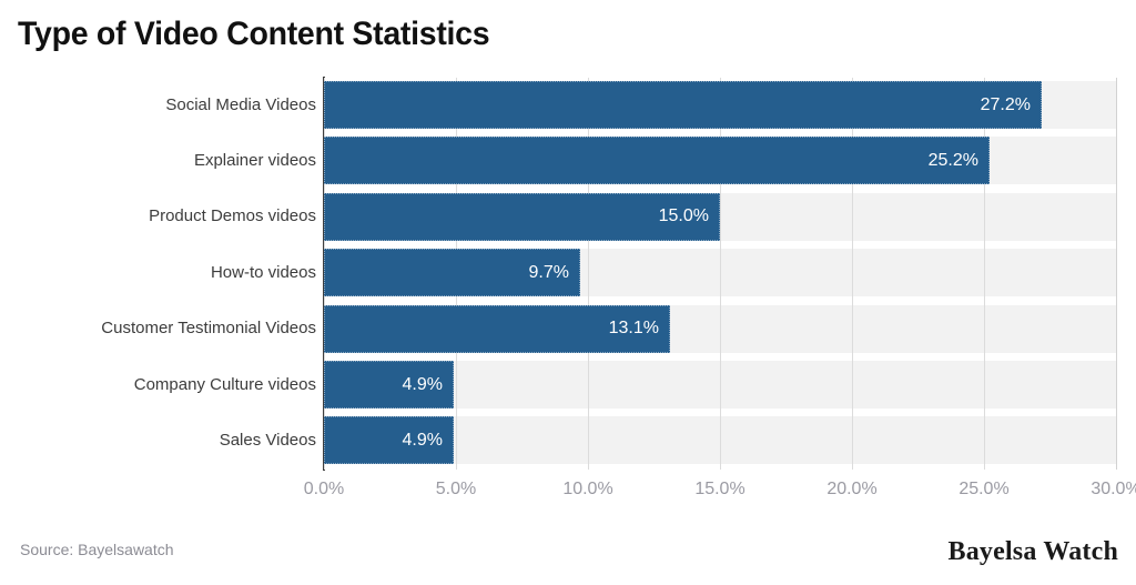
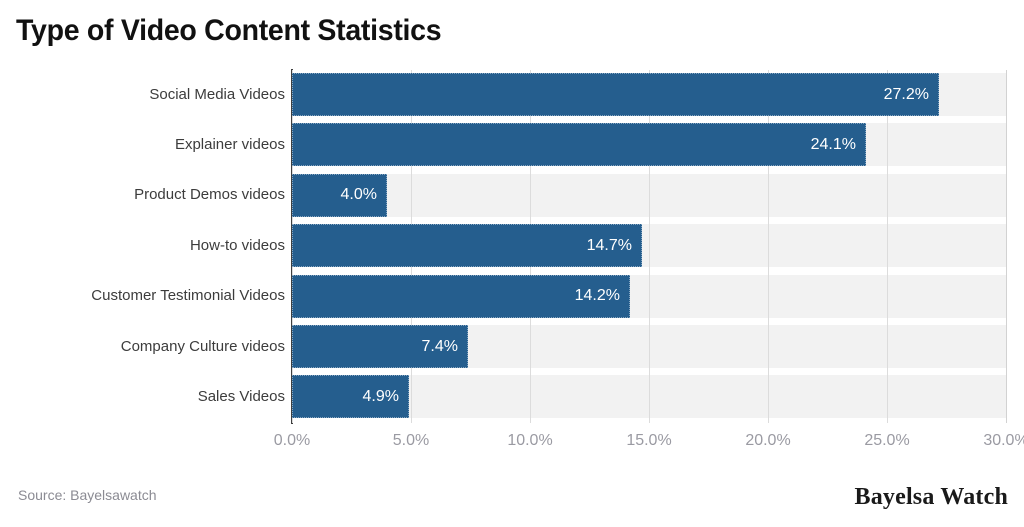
Explainer videos: 25.2% -> 24.1%
Product Demos videos: 15.0% -> 4.0%
How-to videos: 9.7% -> 14.7%
Customer Testimonial Videos: 13.1% -> 14.2%
Company Culture videos: 4.9% -> 7.4%
